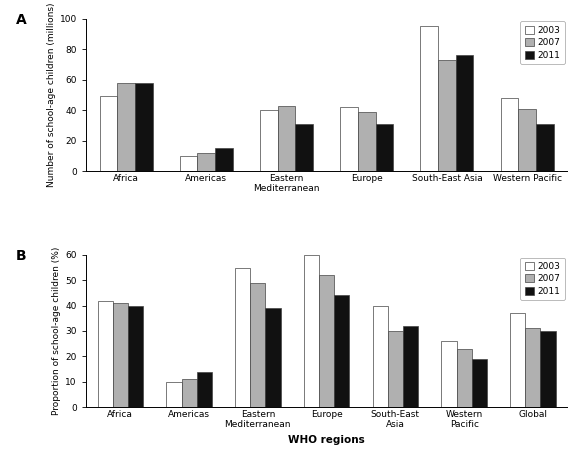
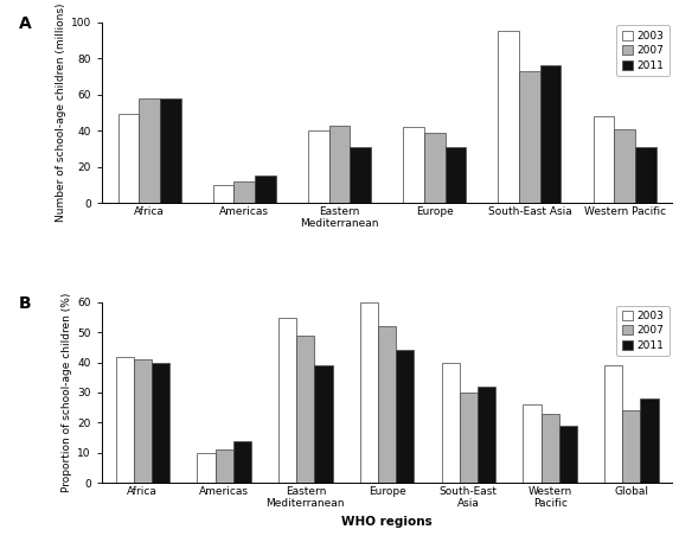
2003/Global: 37 -> 39
2007/Global: 31 -> 24
2011/Global: 30 -> 28
